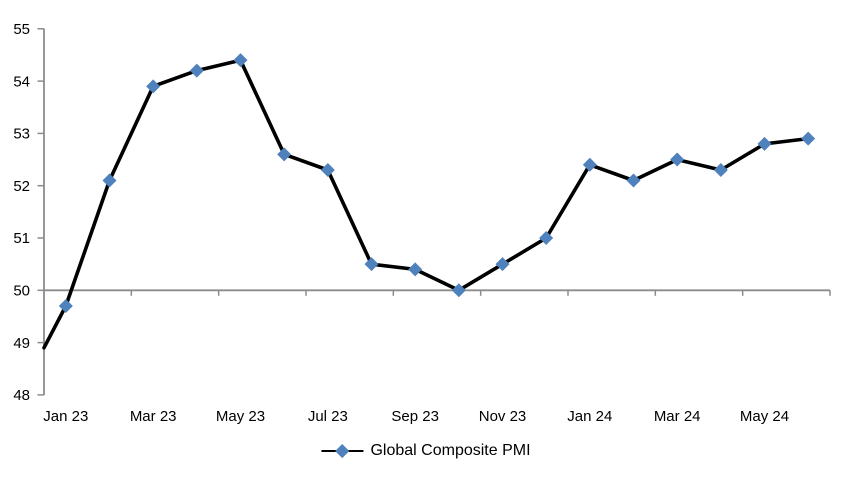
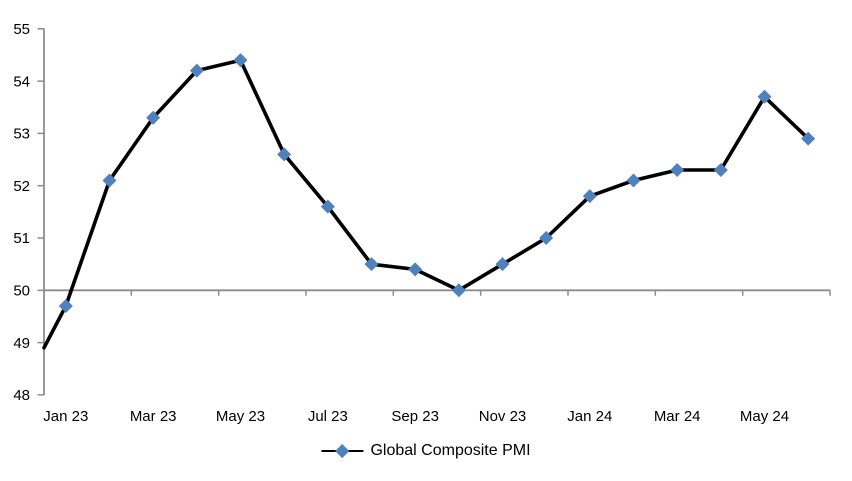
Mar 23: 53.9 -> 53.3
Jul 23: 52.3 -> 51.6
Jan 24: 52.4 -> 51.8
Mar 24: 52.5 -> 52.3
May 24: 52.8 -> 53.7
